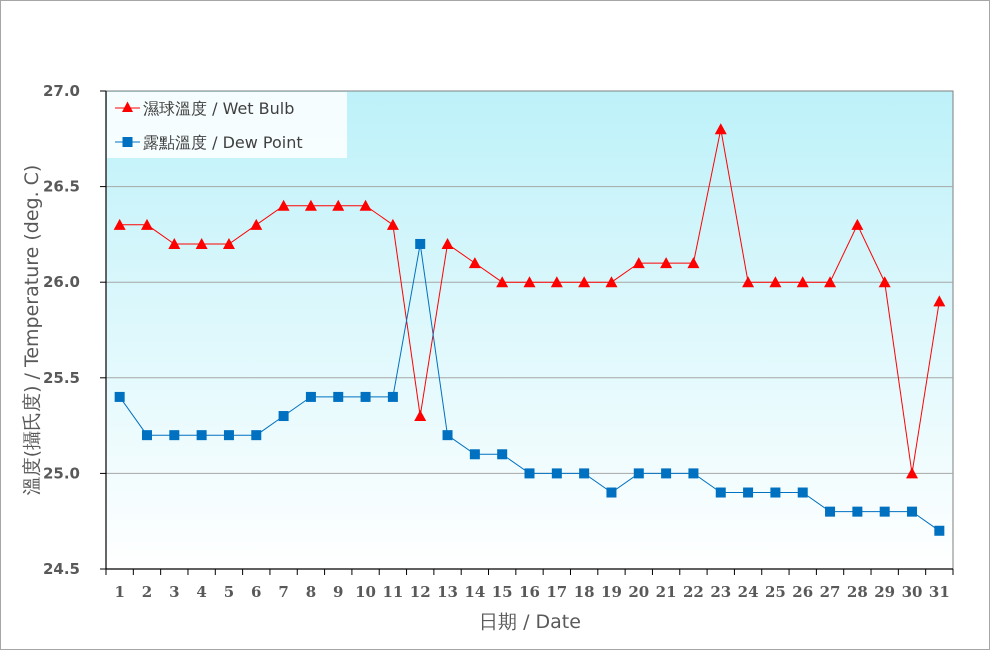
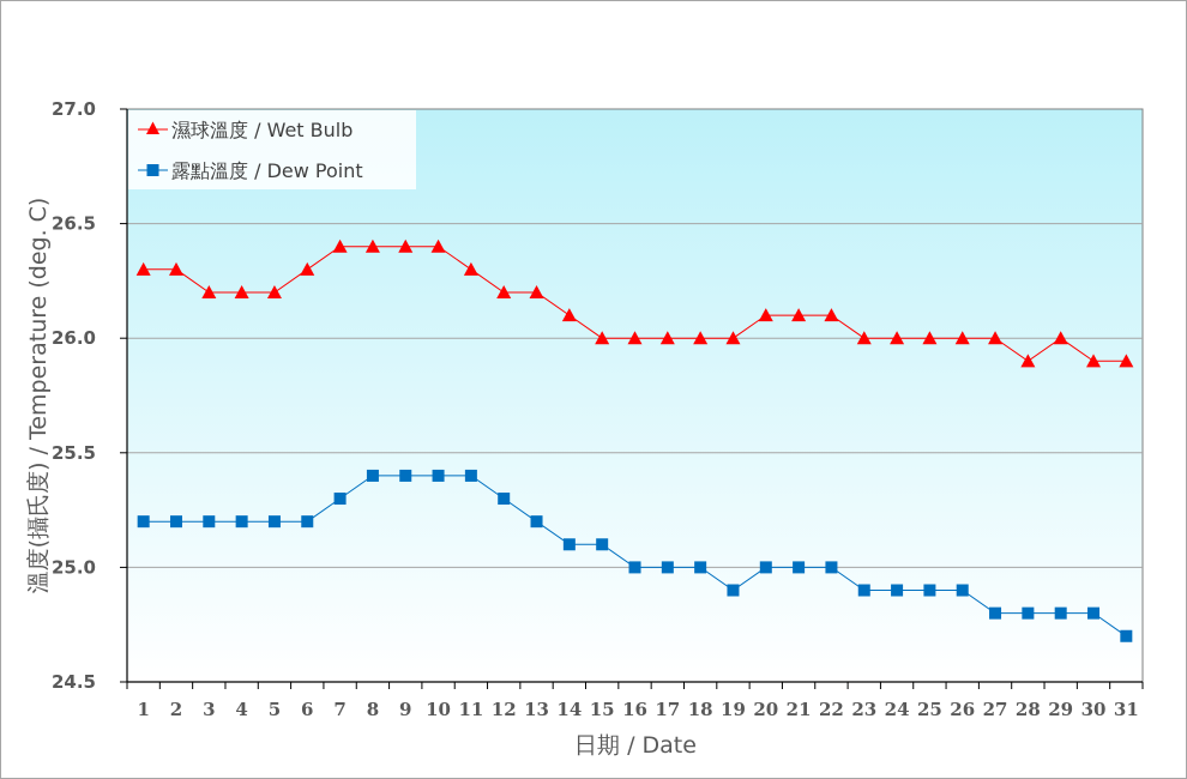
露點溫度 / Dew Point/1: 25.4 -> 25.2
濕球溫度 / Wet Bulb/12: 25.3 -> 26.2
露點溫度 / Dew Point/12: 26.2 -> 25.3
濕球溫度 / Wet Bulb/23: 26.8 -> 26.0
濕球溫度 / Wet Bulb/28: 26.3 -> 25.9
濕球溫度 / Wet Bulb/30: 25.0 -> 25.9
